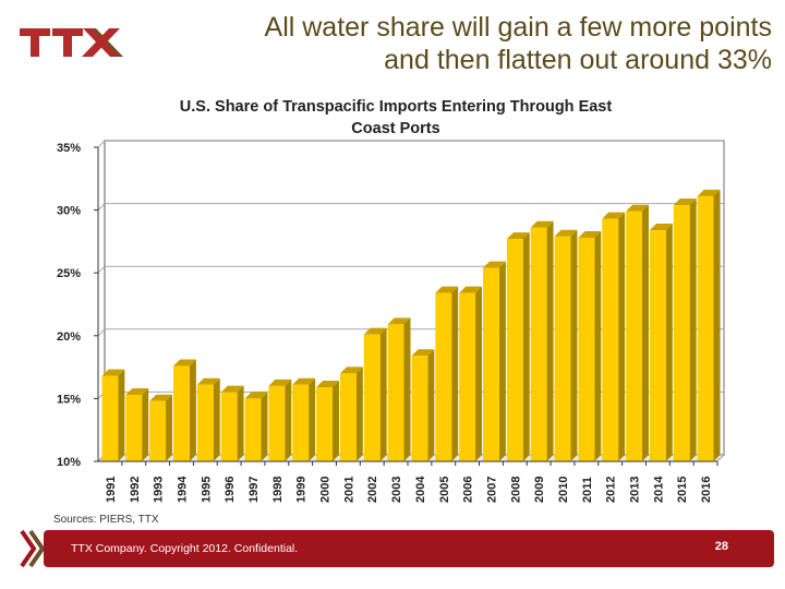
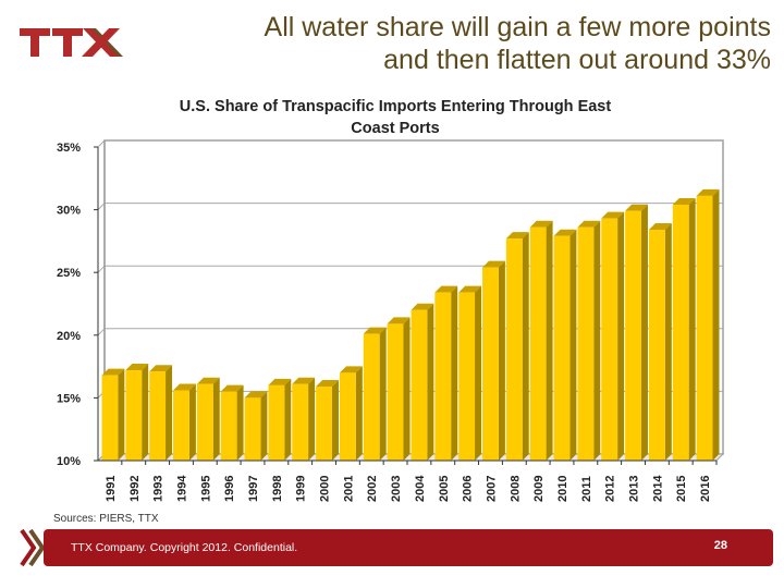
1992: 15.3% -> 17.2%
1993: 14.8% -> 17.1%
1994: 17.6% -> 15.6%
2004: 18.4% -> 22.0%
2011: 27.8% -> 28.6%
